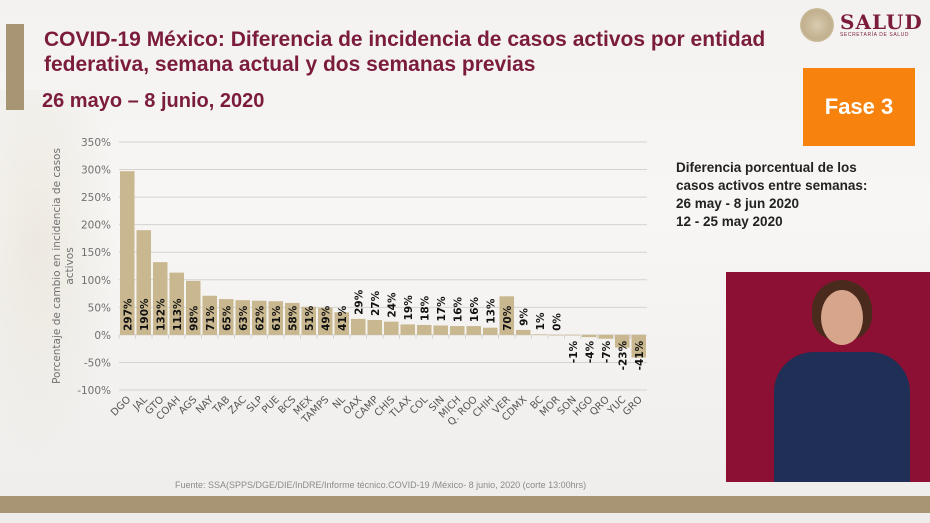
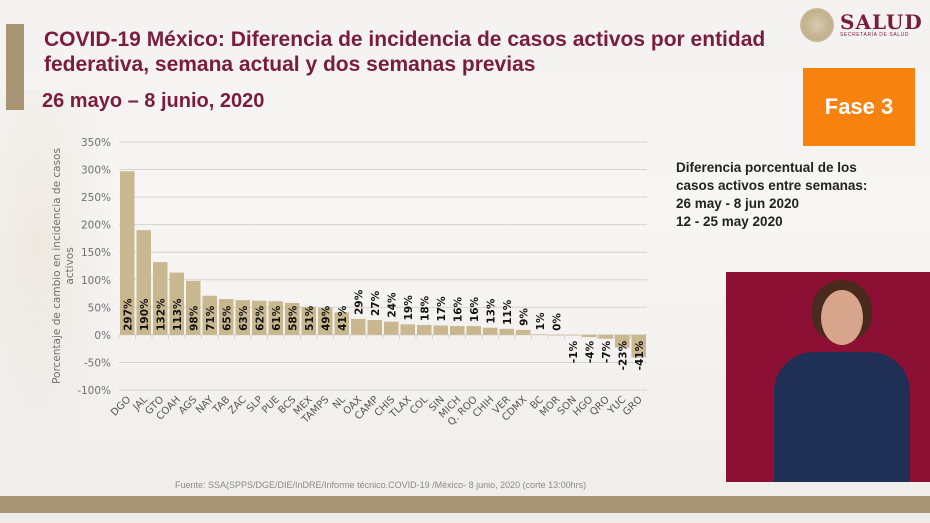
VER: 70% -> 11%
